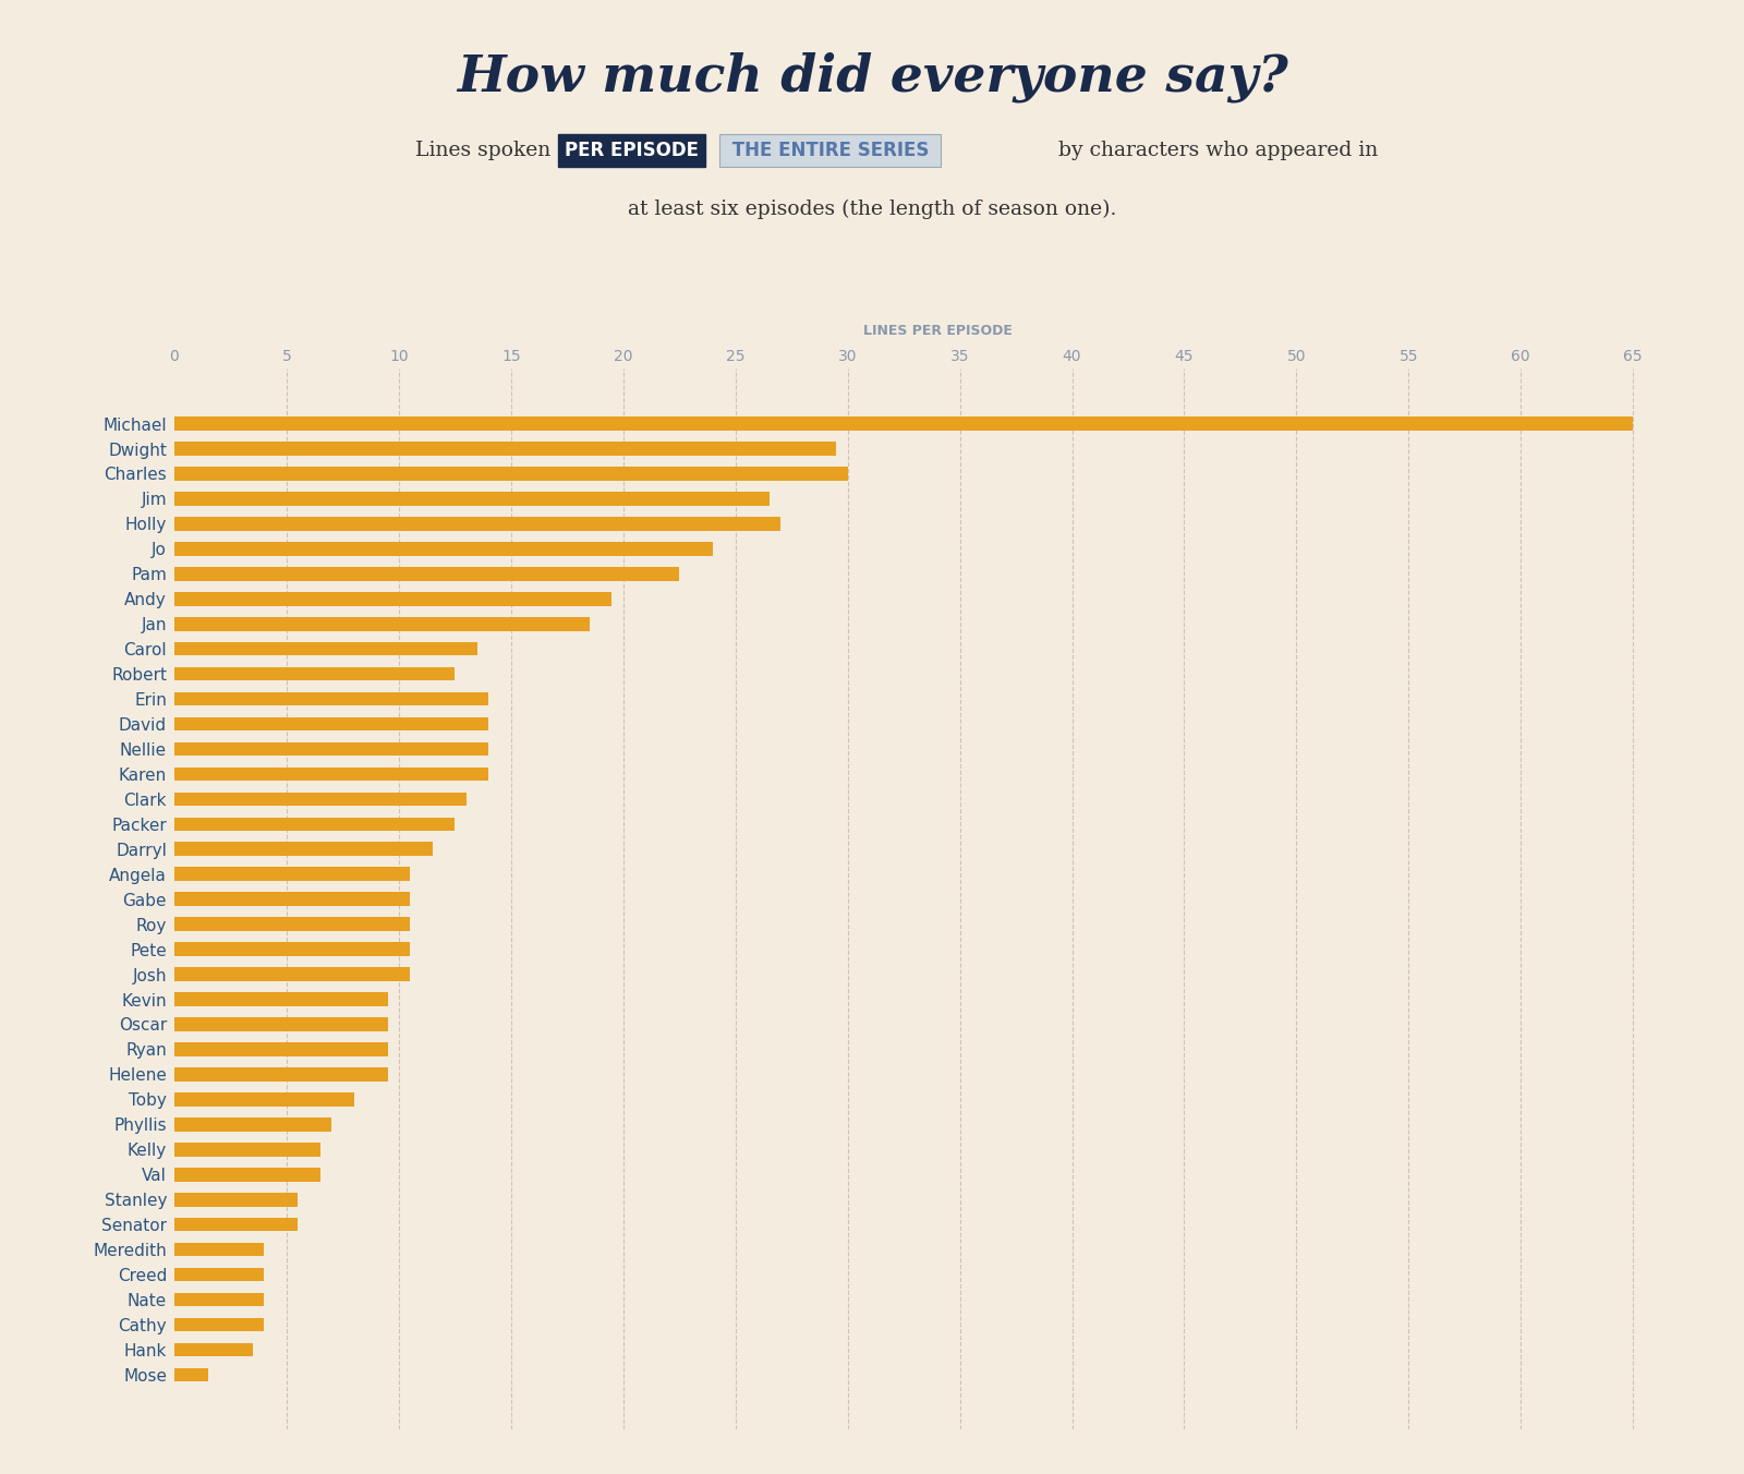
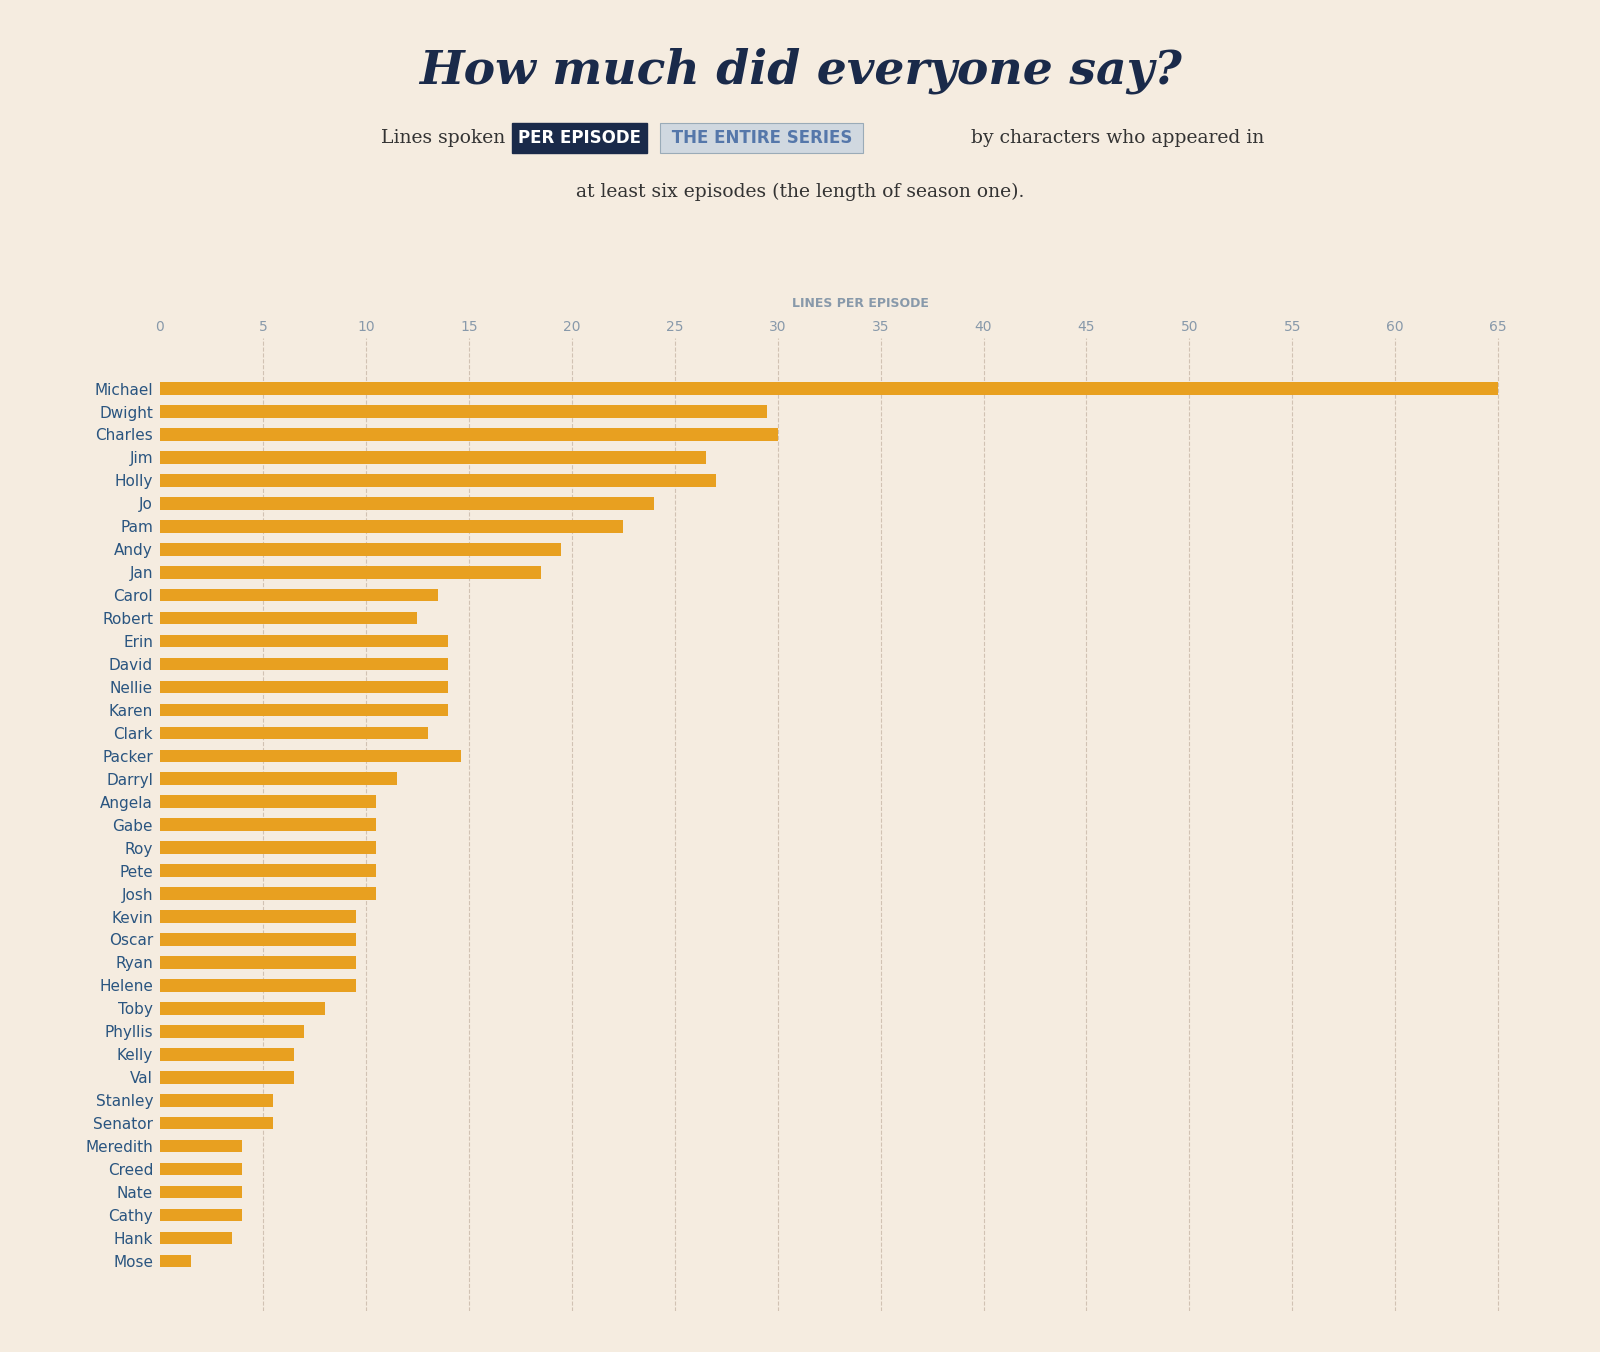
Packer: 12.5 -> 14.6
